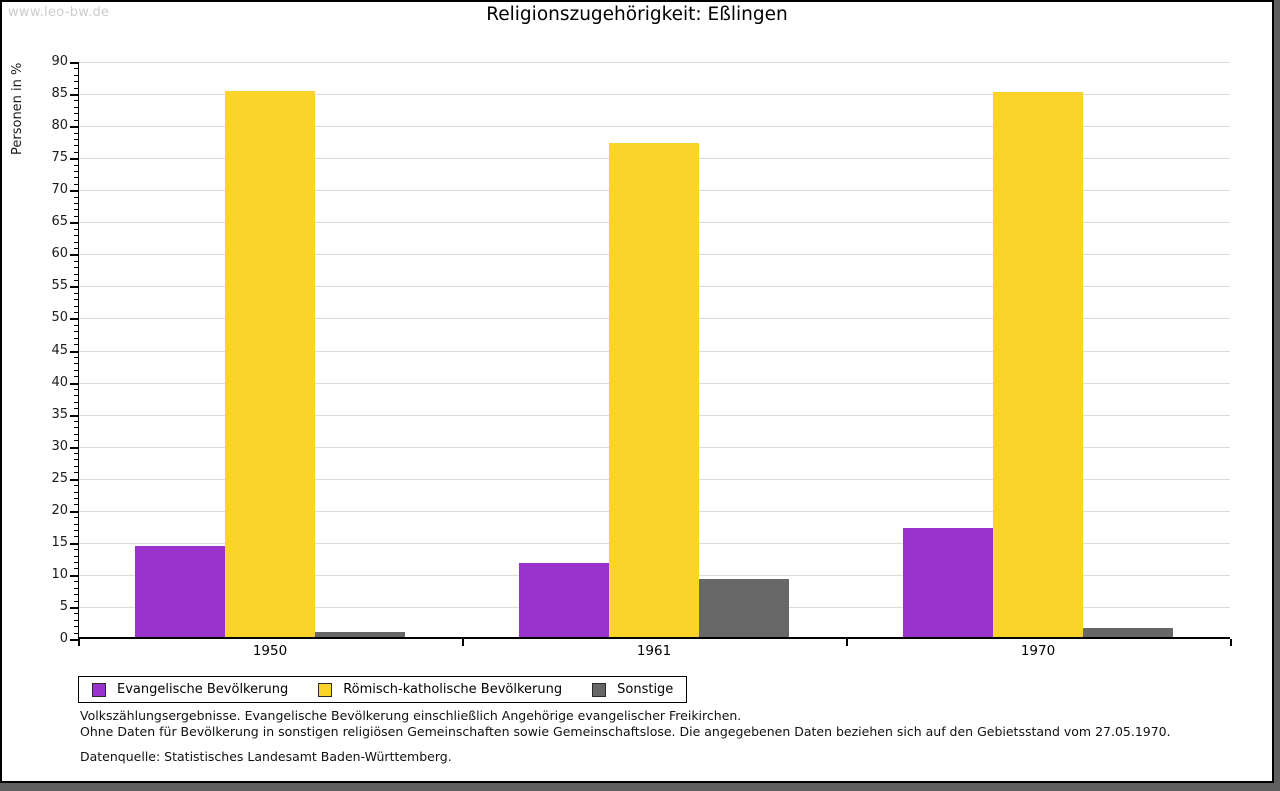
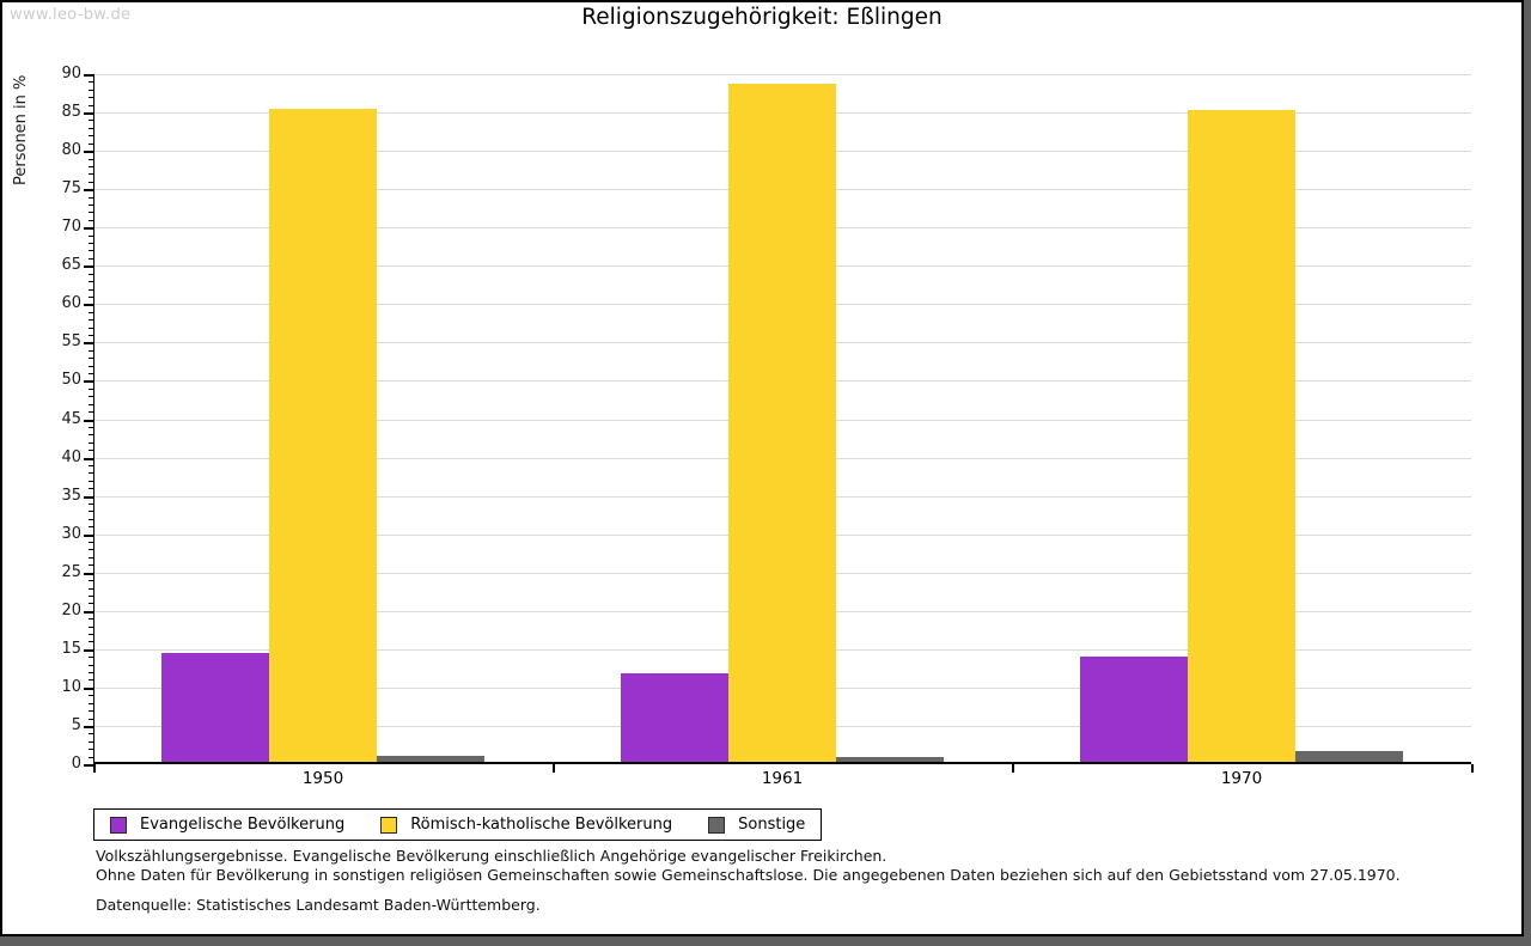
Römisch-katholische Bevölkerung/1961: 77 -> 88
Sonstige/1961: 9 -> 1
Evangelische Bevölkerung/1970: 17 -> 14
